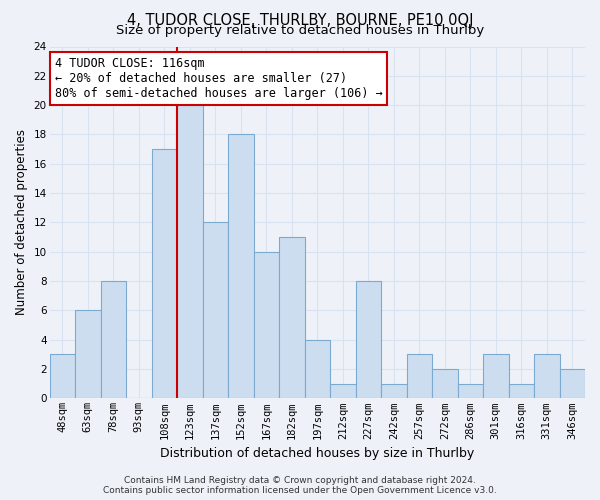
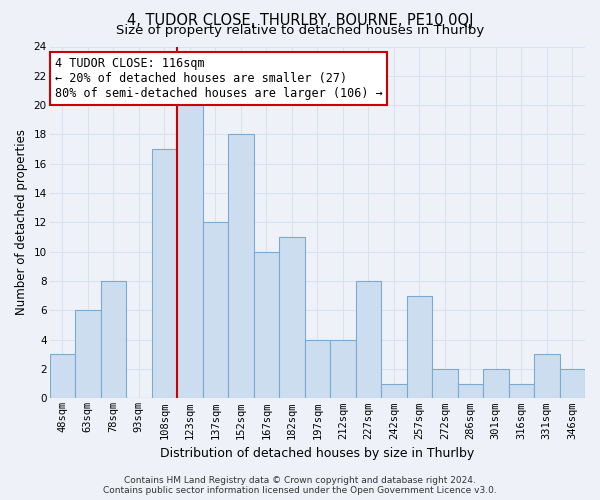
212sqm: 1 -> 4
257sqm: 3 -> 7
301sqm: 3 -> 2
